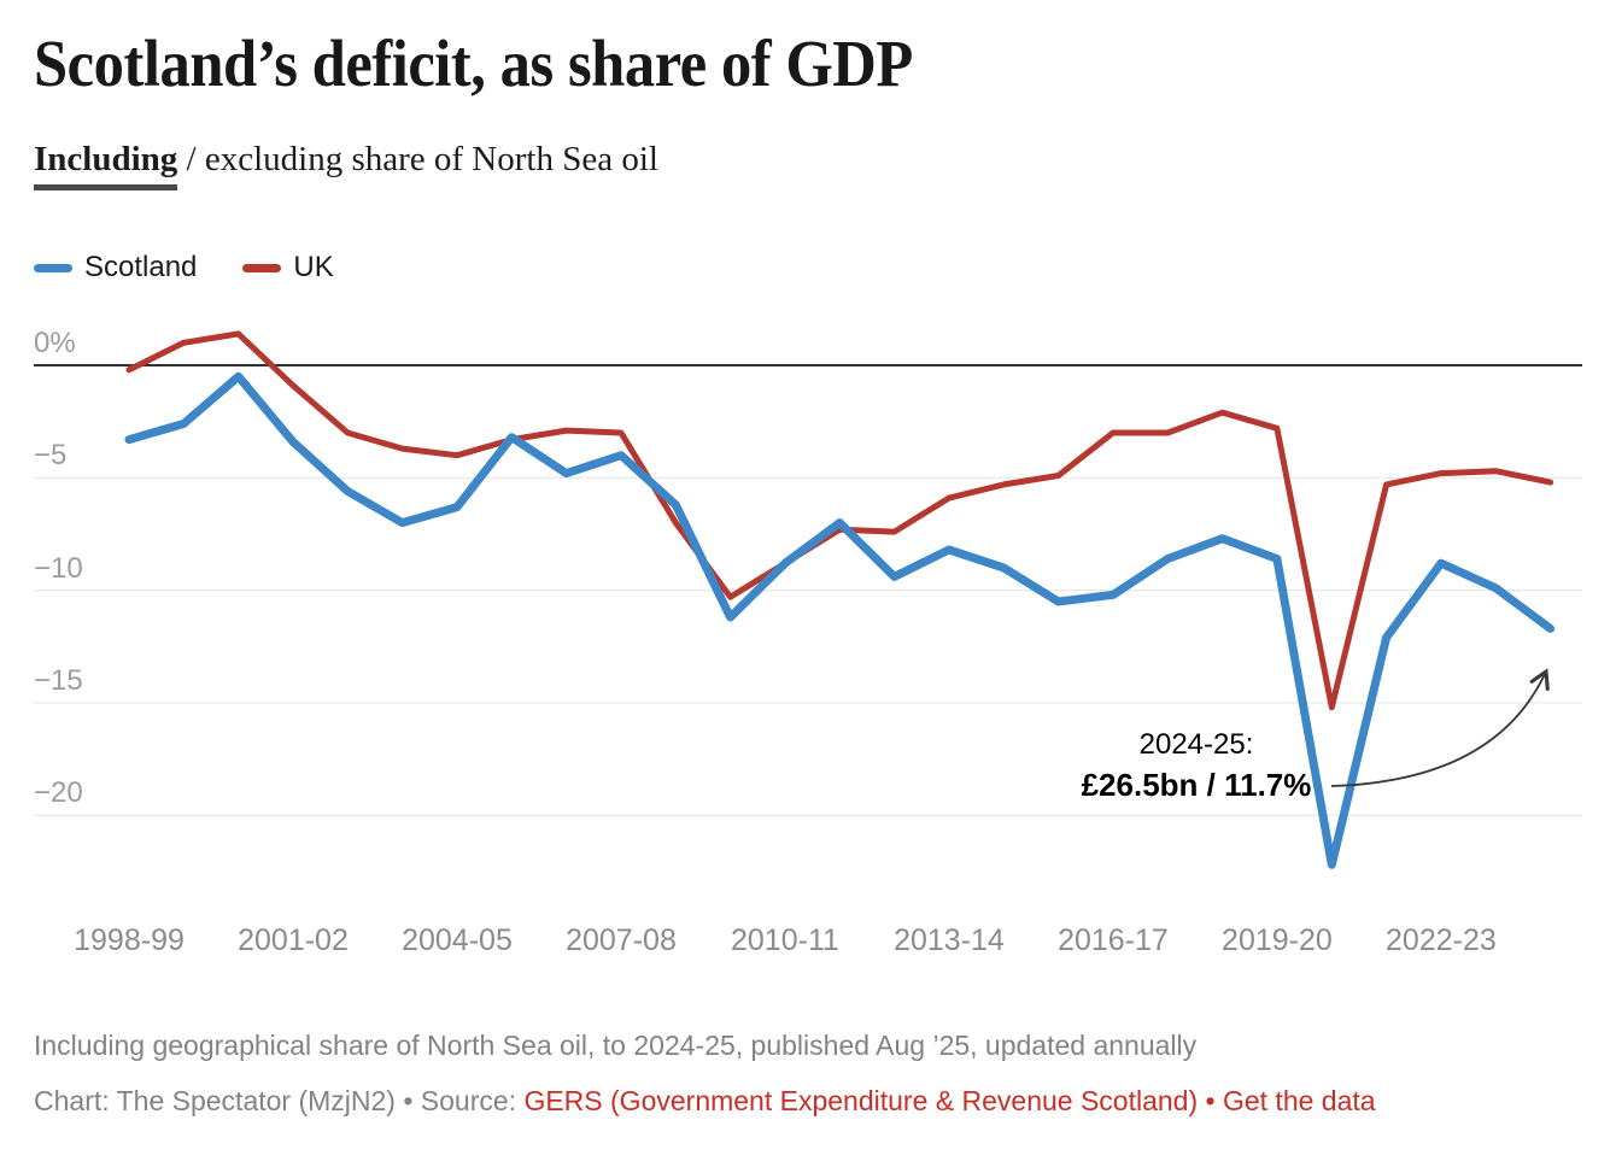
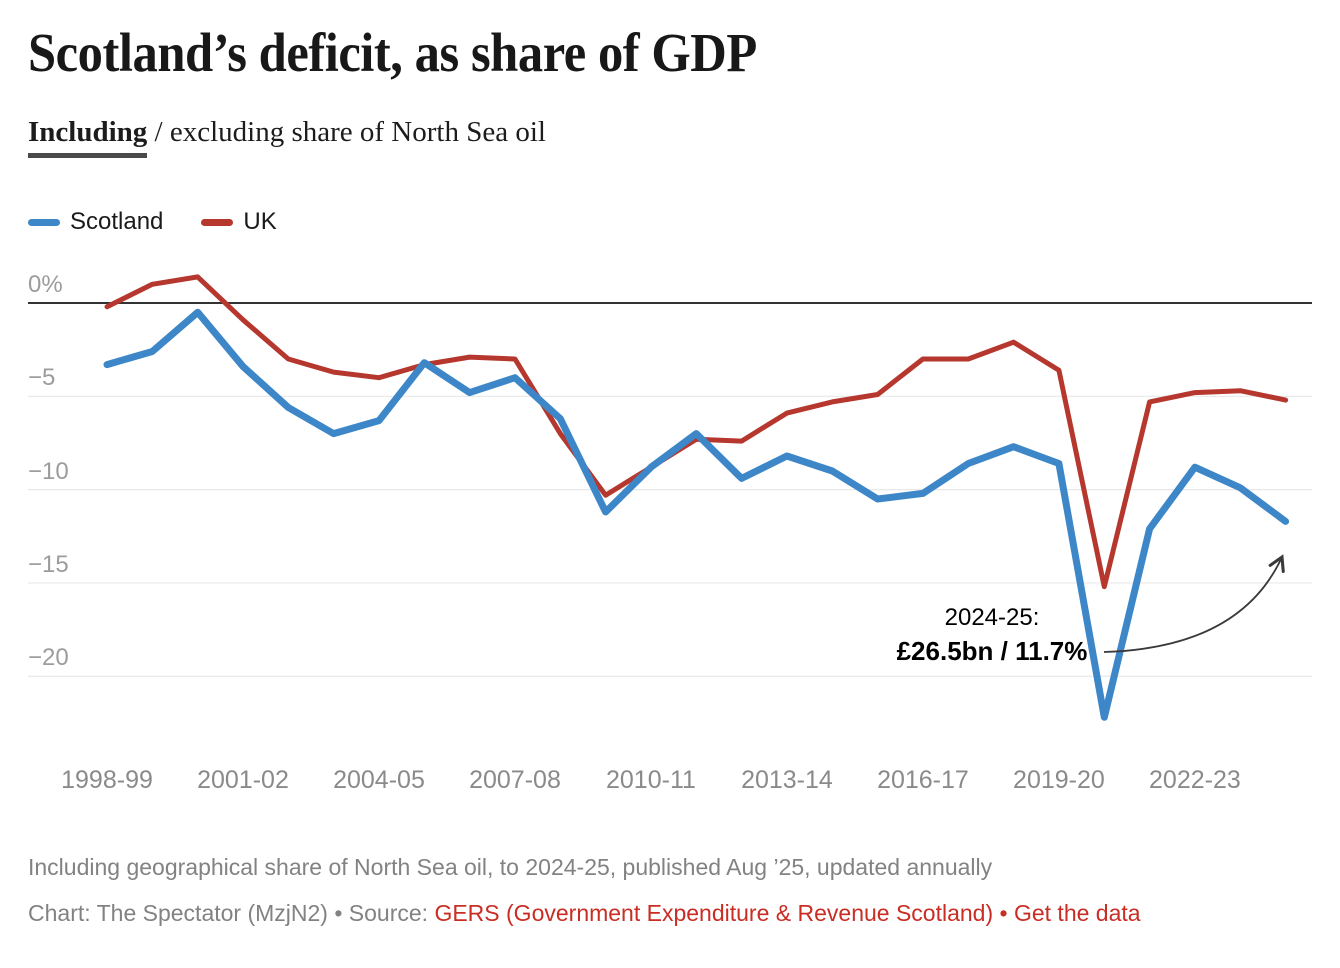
UK/2019-20: -2.8% -> -3.6%
